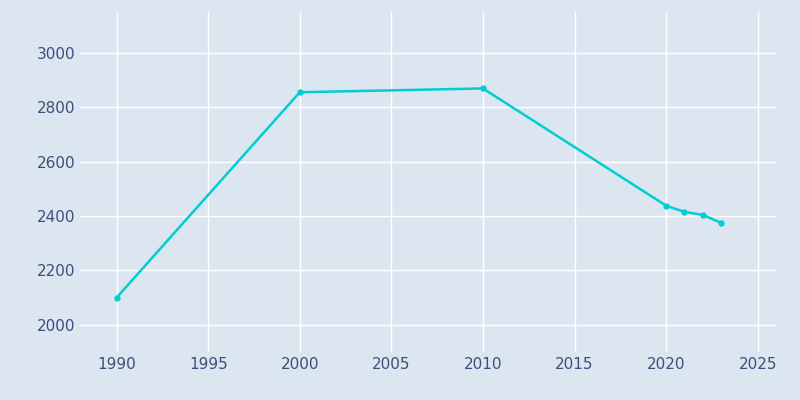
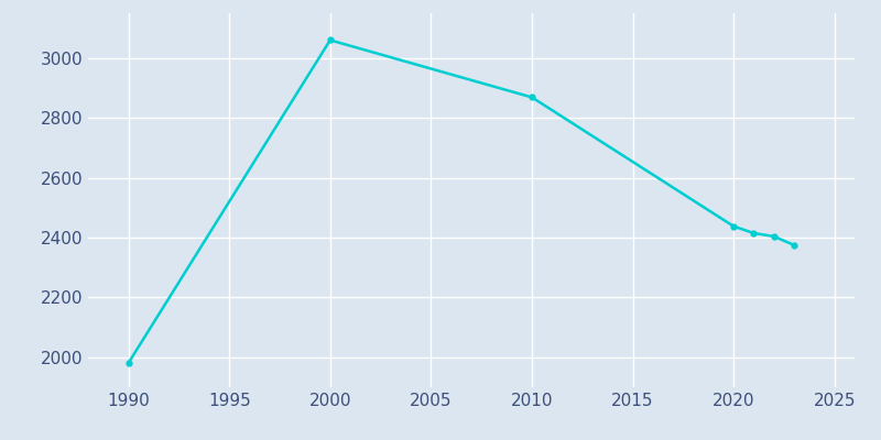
1990: 2100 -> 1981
2000: 2855 -> 3060
